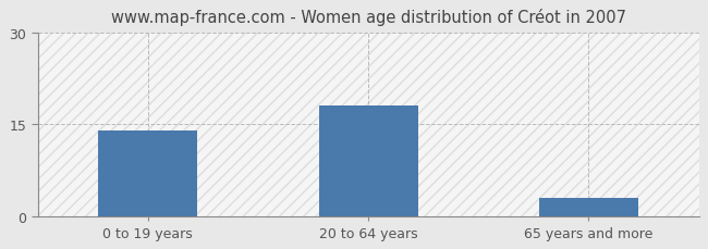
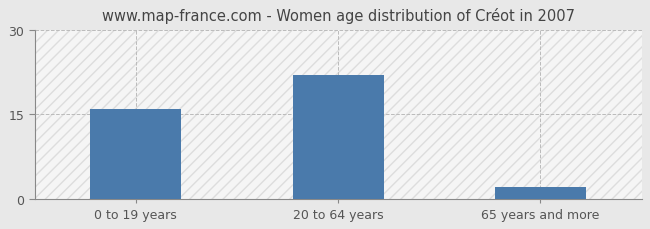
0 to 19 years: 14 -> 16
20 to 64 years: 18 -> 22
65 years and more: 3 -> 2
